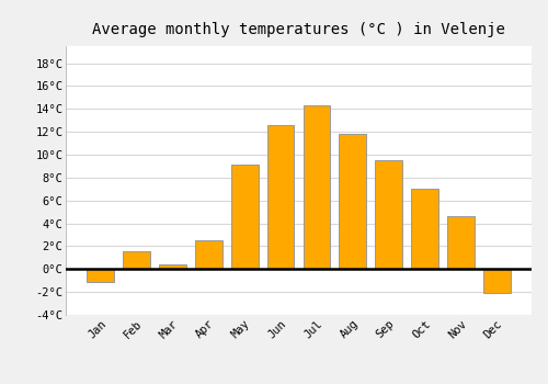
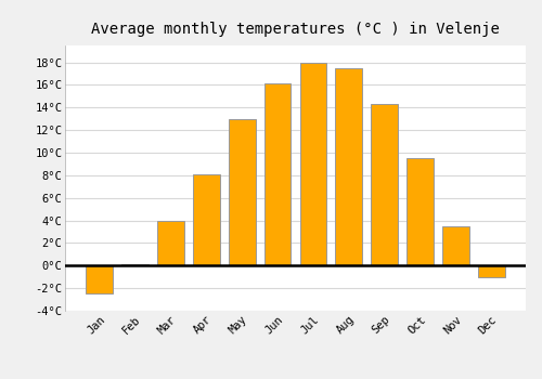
Jan: -1.1°C -> -2.5°C
Feb: 1.6°C -> 0.1°C
Mar: 0.4°C -> 4.0°C
Apr: 2.5°C -> 8.1°C
May: 9.1°C -> 13.0°C
Jun: 12.6°C -> 16.1°C
Jul: 14.3°C -> 18.0°C
Aug: 11.8°C -> 17.5°C
Sep: 9.5°C -> 14.3°C
Oct: 7.0°C -> 9.5°C
Nov: 4.6°C -> 3.5°C
Dec: -2.1°C -> -1.0°C
